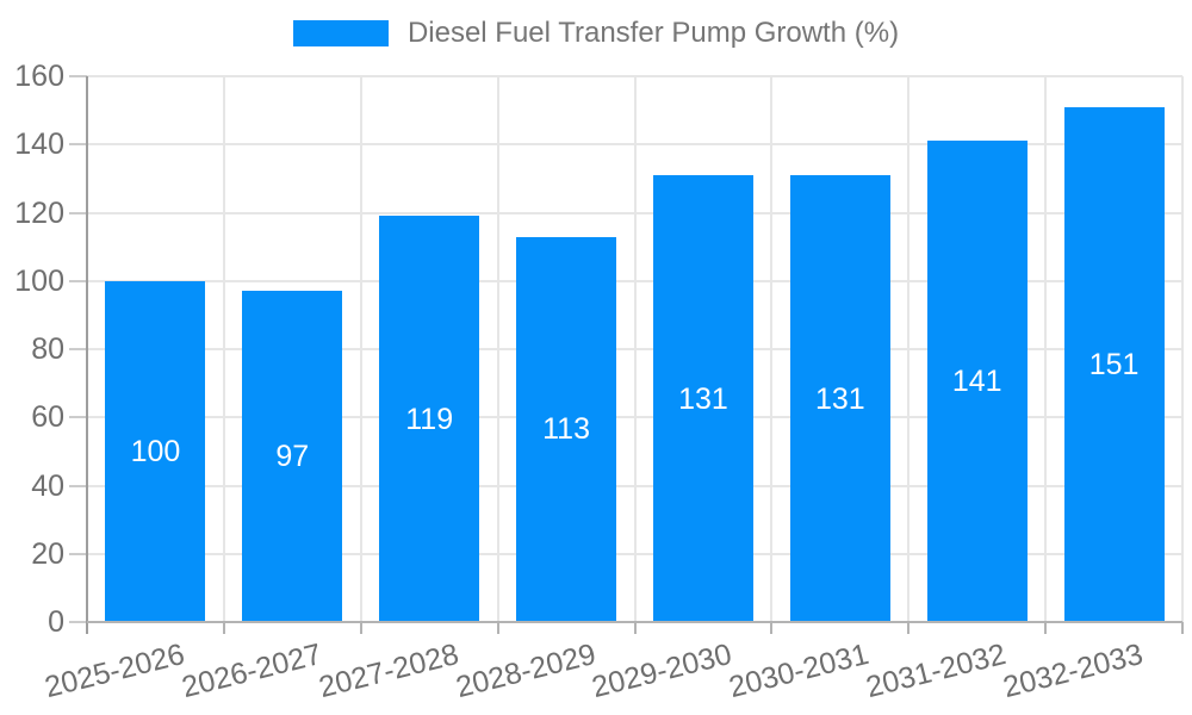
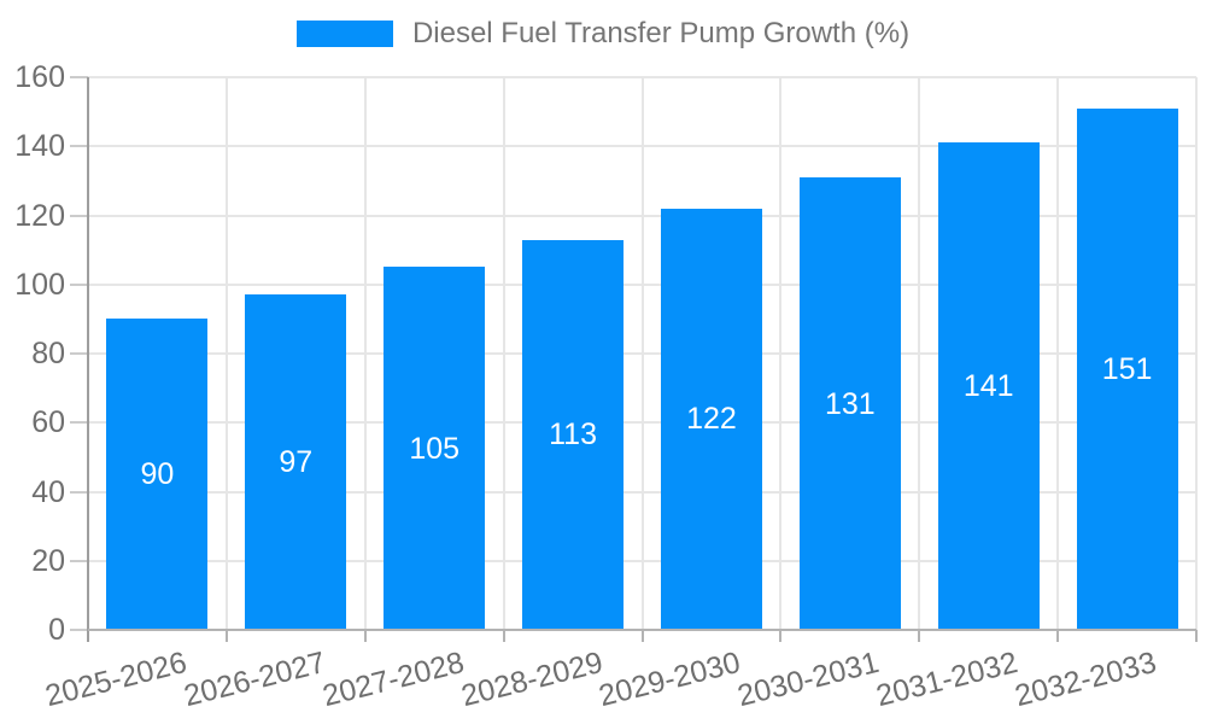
2025-2026: 100 -> 90
2027-2028: 119 -> 105
2029-2030: 131 -> 122
